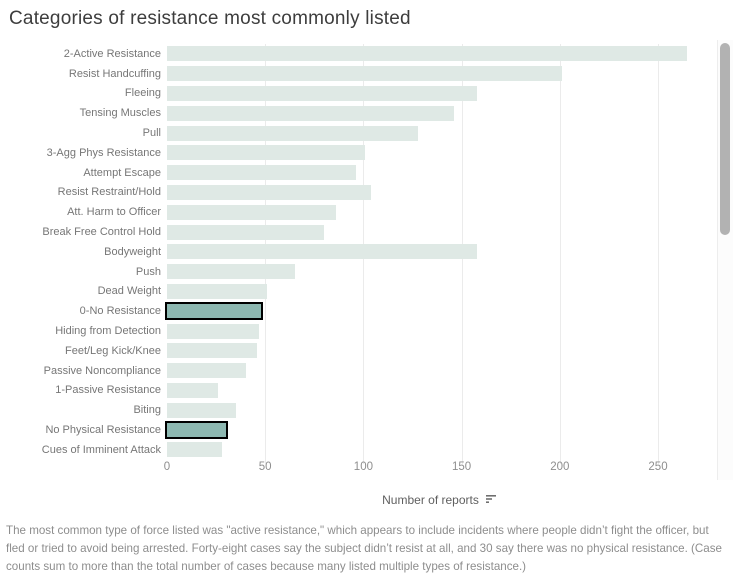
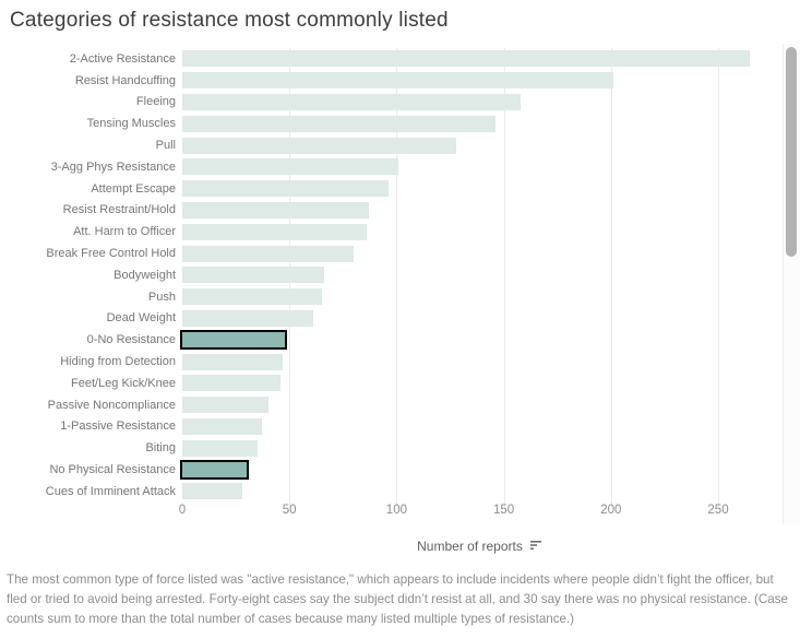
Resist Restraint/Hold: 104 -> 87
Bodyweight: 158 -> 66
Dead Weight: 51 -> 61
1-Passive Resistance: 26 -> 37
